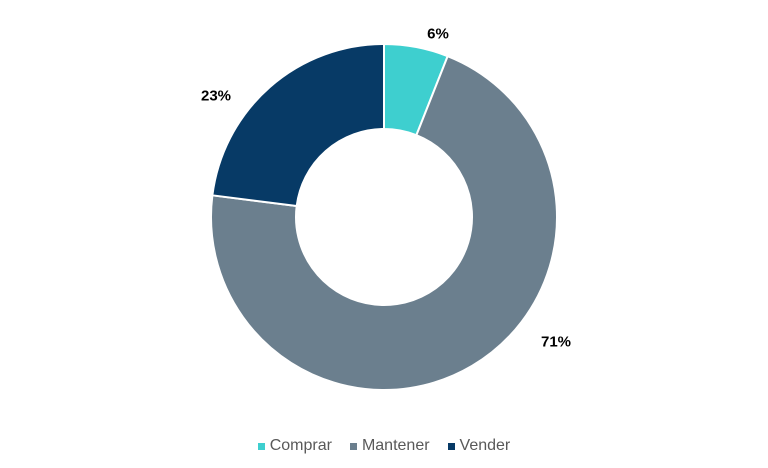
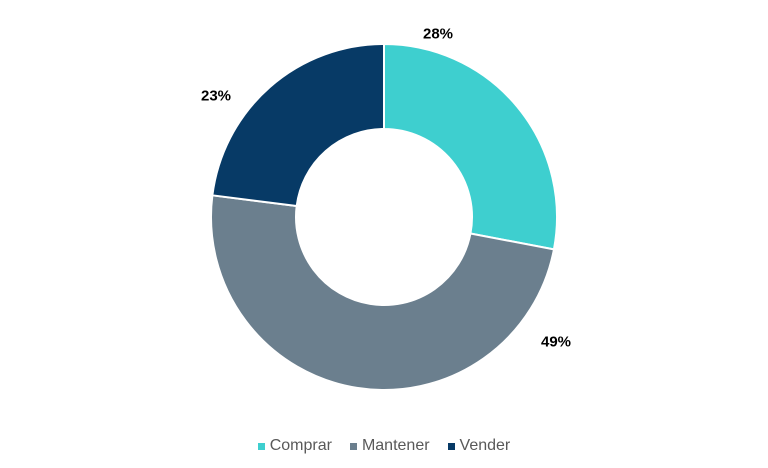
Comprar: 6% -> 28%
Mantener: 71% -> 49%
